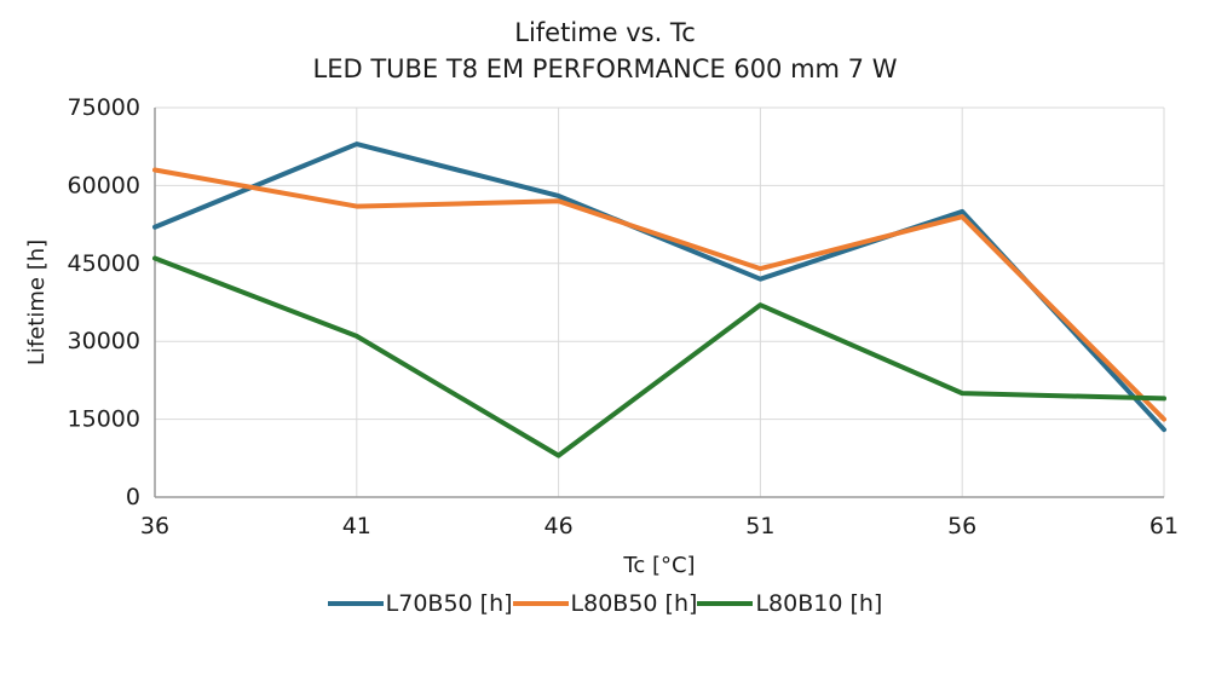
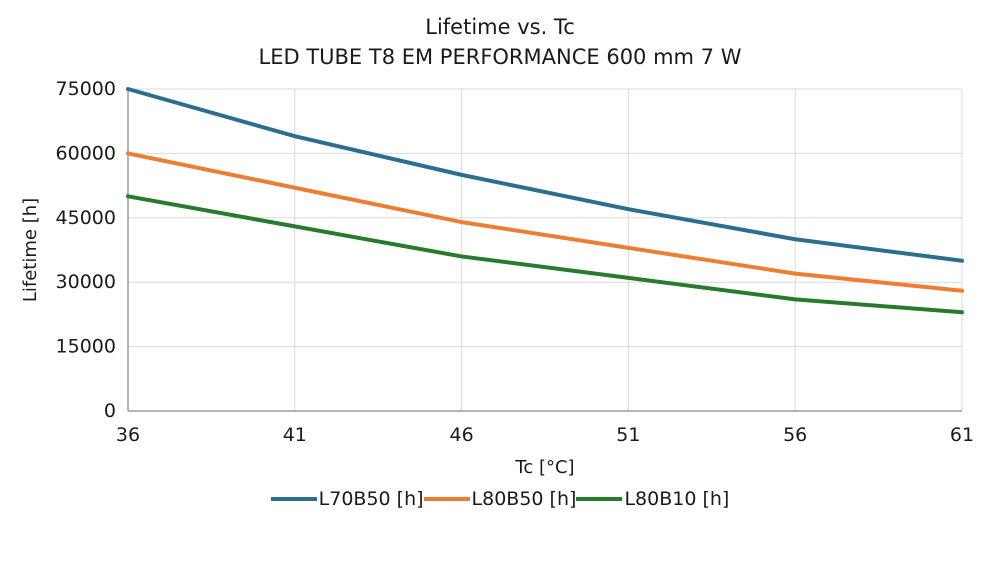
L70B50 [h]/36: 52000 -> 75000
L80B50 [h]/36: 63000 -> 60000
L80B10 [h]/36: 46000 -> 50000
L70B50 [h]/41: 68000 -> 64000
L80B50 [h]/41: 56000 -> 52000
L80B10 [h]/41: 31000 -> 43000
L70B50 [h]/46: 58000 -> 55000
L80B50 [h]/46: 57000 -> 44000
L80B10 [h]/46: 8000 -> 36000
L70B50 [h]/51: 42000 -> 47000
L80B50 [h]/51: 44000 -> 38000
L80B10 [h]/51: 37000 -> 31000
L70B50 [h]/56: 55000 -> 40000
L80B50 [h]/56: 54000 -> 32000
L80B10 [h]/56: 20000 -> 26000
L70B50 [h]/61: 13000 -> 35000
L80B50 [h]/61: 15000 -> 28000
L80B10 [h]/61: 19000 -> 23000
